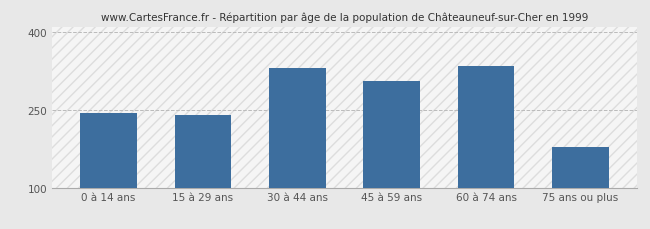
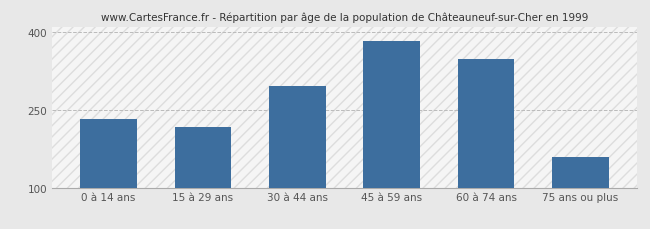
0 à 14 ans: 243 -> 232
15 à 29 ans: 240 -> 216
30 à 44 ans: 330 -> 296
45 à 59 ans: 305 -> 382
60 à 74 ans: 335 -> 348
75 ans ou plus: 178 -> 158
